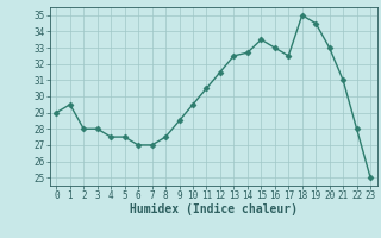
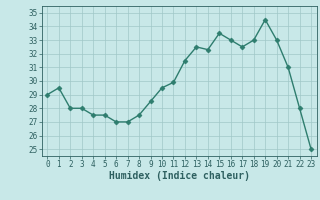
11: 30.5 -> 29.9
14: 32.7 -> 32.3
18: 35.0 -> 33.0
